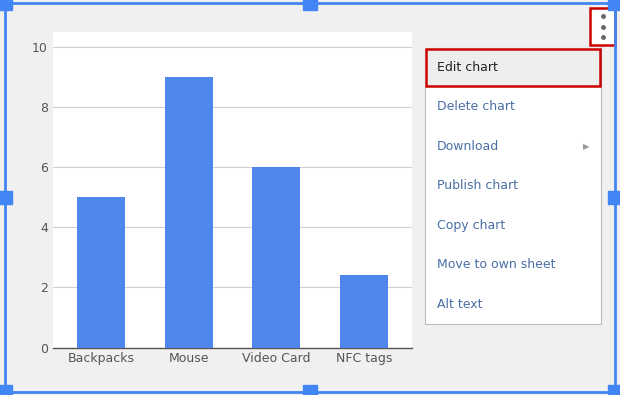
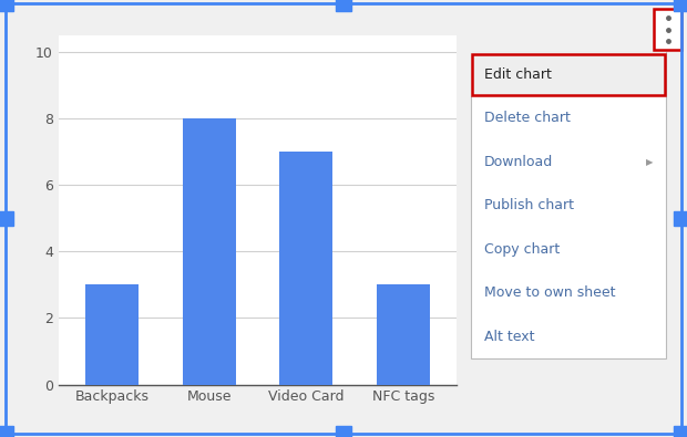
Backpacks: 5.0 -> 3.0
Mouse: 9.0 -> 8.0
Video Card: 6.0 -> 7.0
NFC tags: 2.4 -> 3.0
